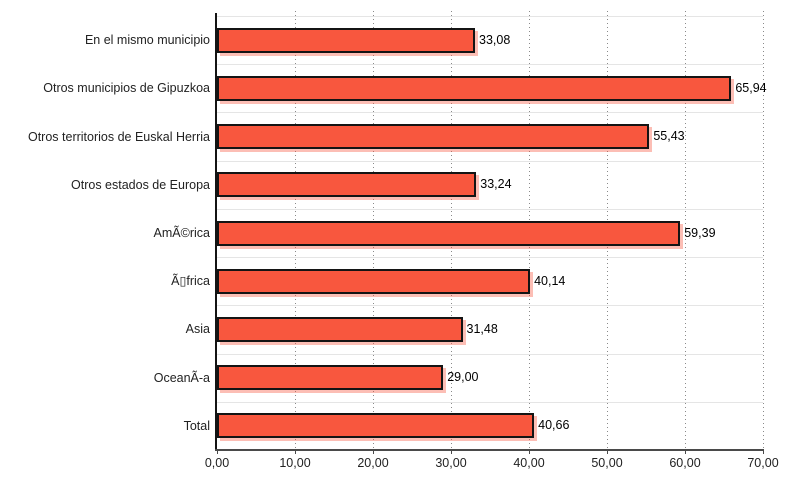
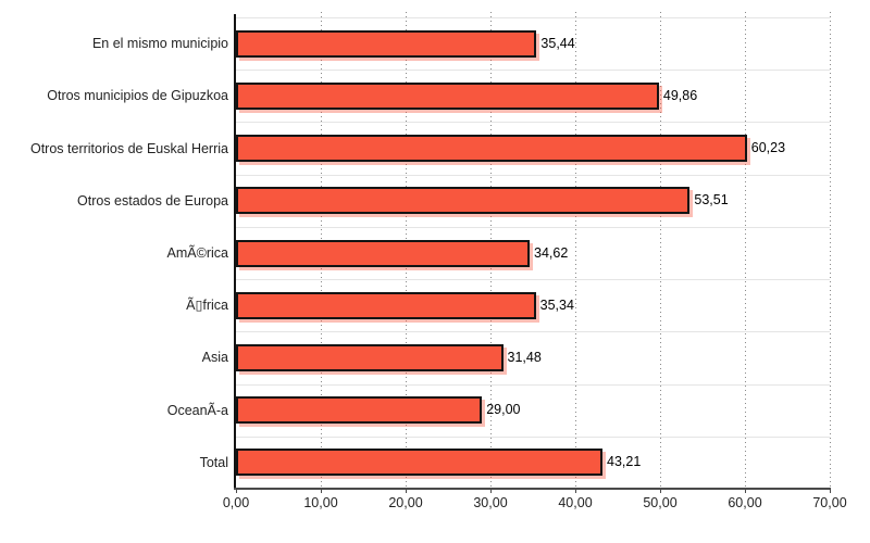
En el mismo municipio: 33,08 -> 35,44
Otros municipios de Gipuzkoa: 65,94 -> 49,86
Otros territorios de Euskal Herria: 55,43 -> 60,23
Otros estados de Europa: 33,24 -> 53,51
AmÃ©rica: 59,39 -> 34,62
Ã▯frica: 40,14 -> 35,34
Total: 40,66 -> 43,21
